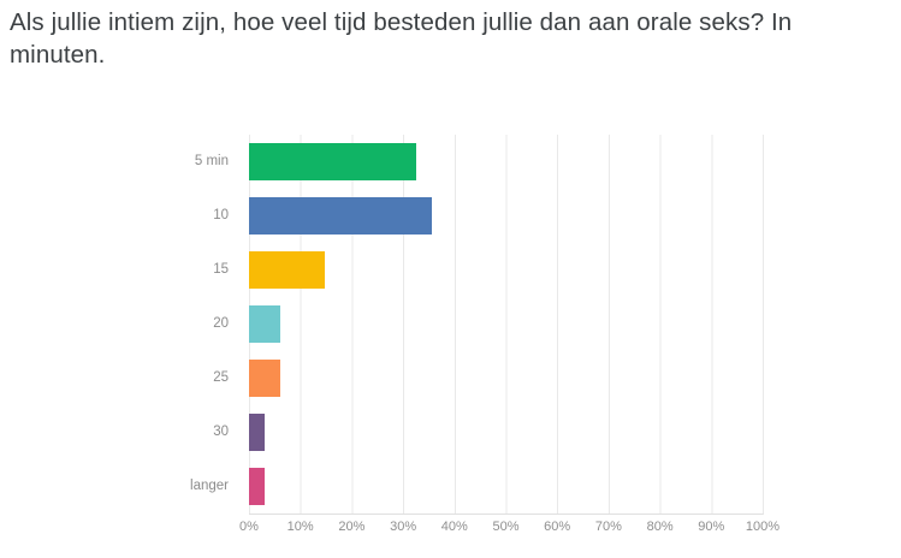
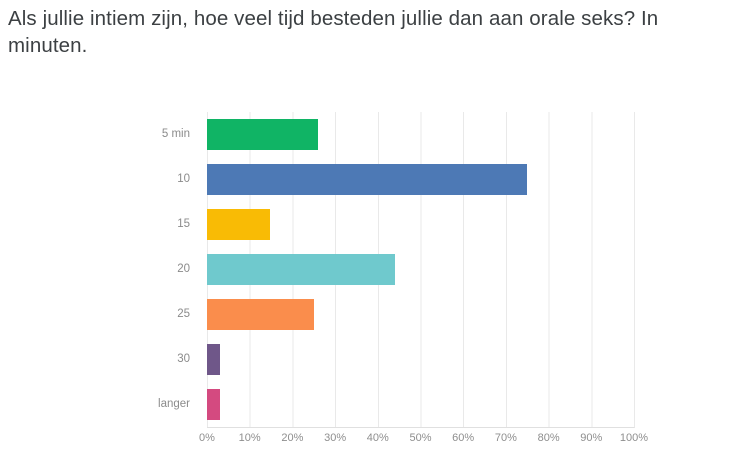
5 min: 32% -> 26%
10: 36% -> 75%
20: 6% -> 44%
25: 6% -> 25%
